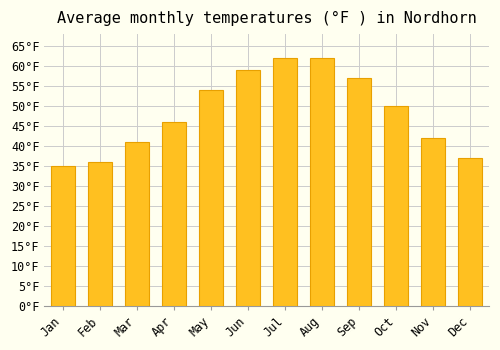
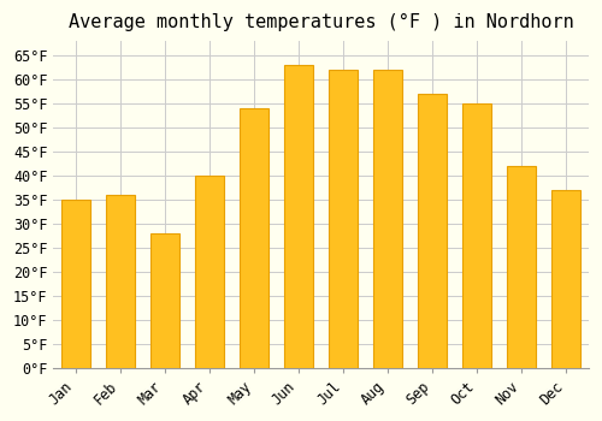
Mar: 41°F -> 28°F
Apr: 46°F -> 40°F
Jun: 59°F -> 63°F
Oct: 50°F -> 55°F
